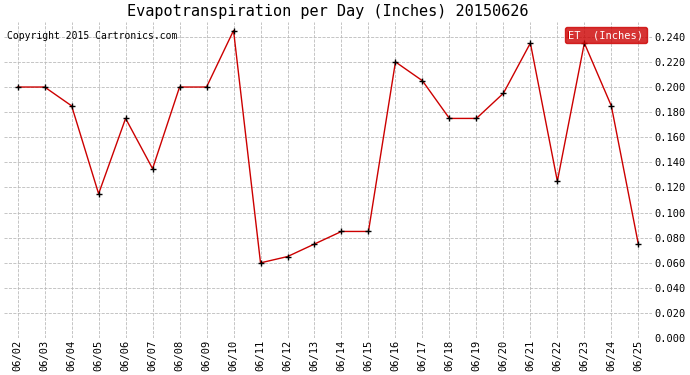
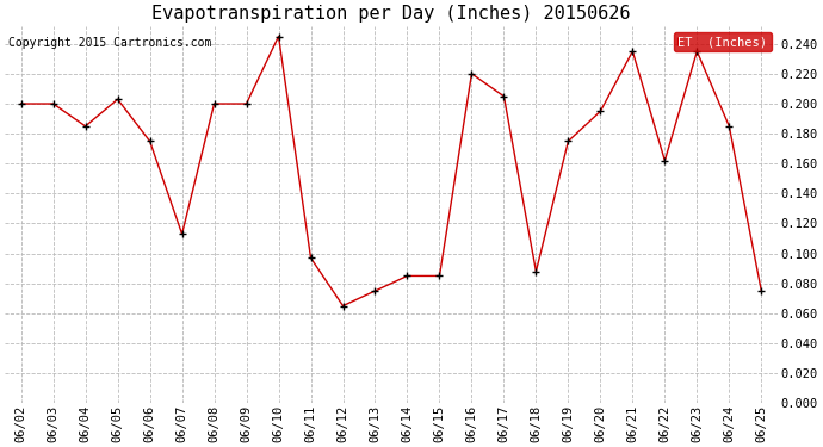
06/05: 0.115 -> 0.203
06/07: 0.135 -> 0.113
06/11: 0.060 -> 0.097
06/18: 0.175 -> 0.088
06/22: 0.125 -> 0.162
